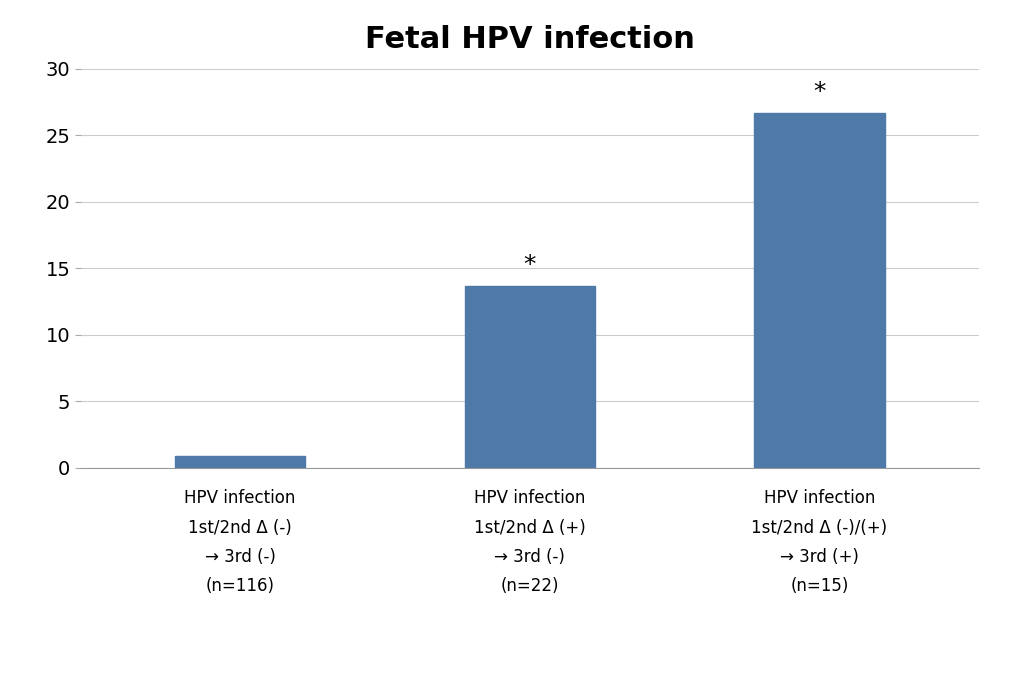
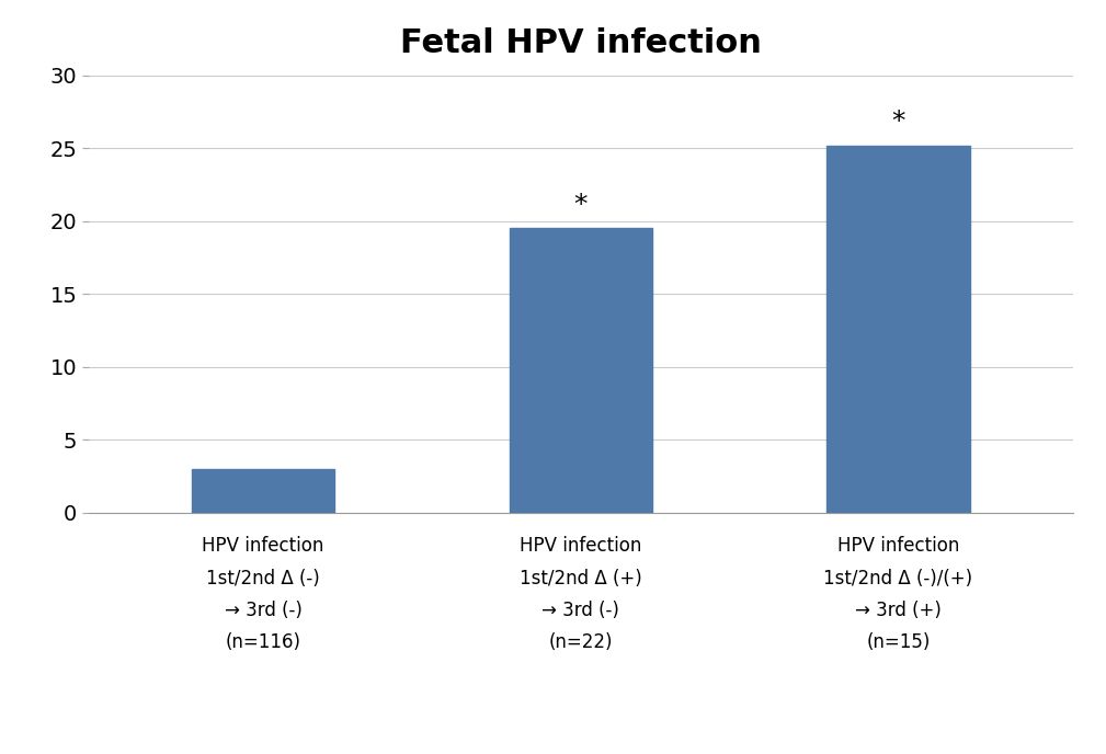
HPV infection 1st/2nd Δ (-) → 3rd (-) (n=116): 0.9 -> 3.0
HPV infection 1st/2nd Δ (+) → 3rd (-) (n=22): 13.6 -> 19.5
HPV infection 1st/2nd Δ (-)/(+) → 3rd (+) (n=15): 26.7 -> 25.2
